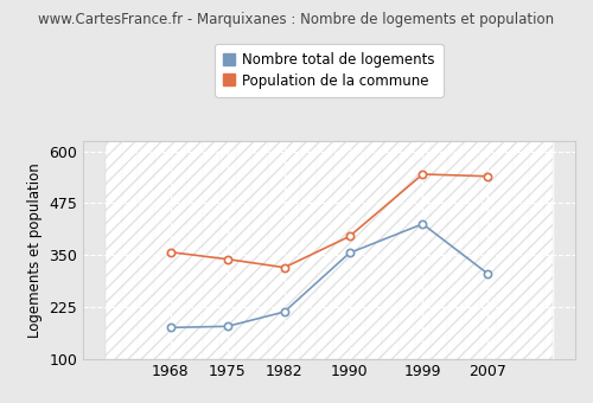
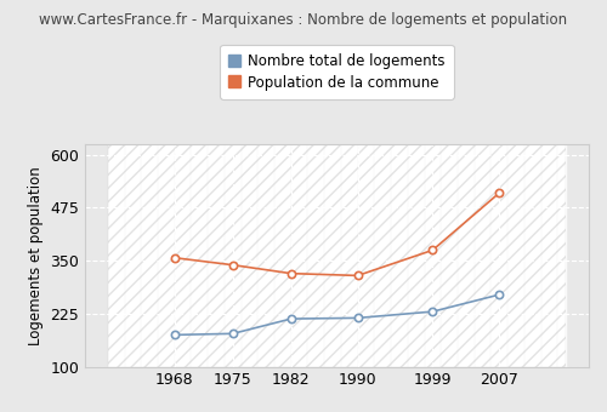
Nombre total de logements/1990: 355 -> 215
Population de la commune/1990: 395 -> 315
Nombre total de logements/1999: 425 -> 230
Population de la commune/1999: 545 -> 375
Nombre total de logements/2007: 305 -> 270
Population de la commune/2007: 540 -> 510
